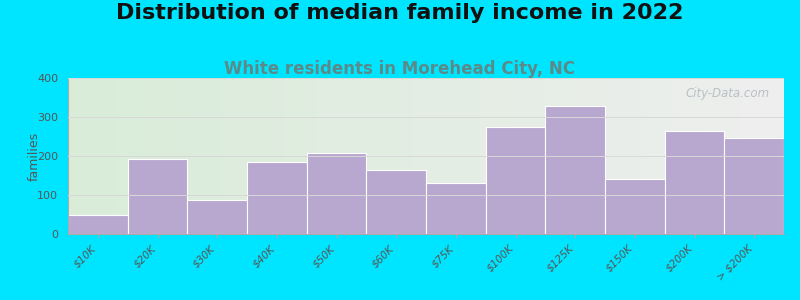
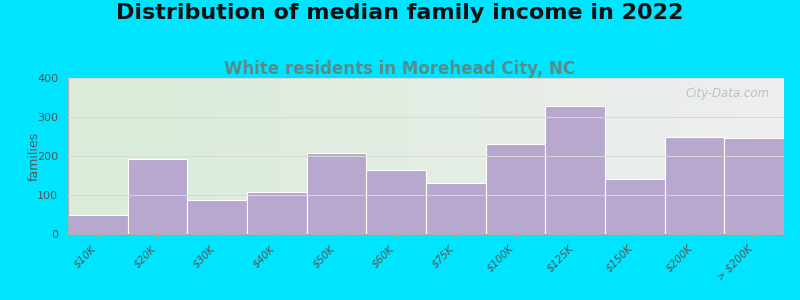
$40K: 185 -> 108
$100K: 275 -> 232
$200K: 265 -> 248
